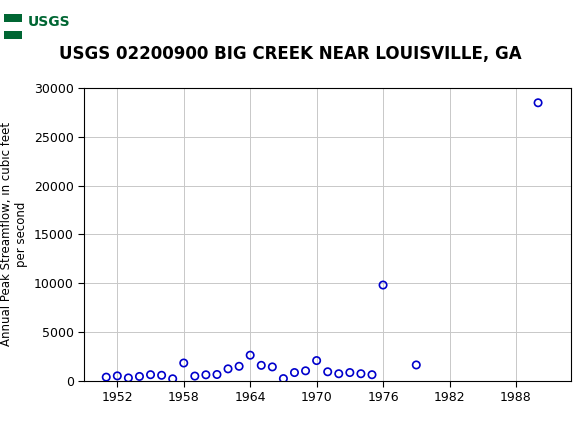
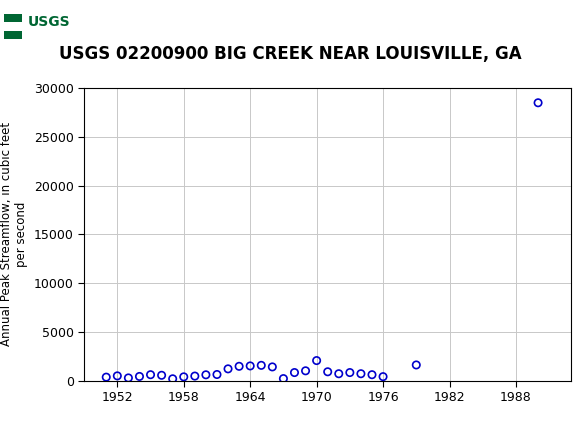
1958: 1800 -> 400
1964: 2600 -> 1500
1976: 9800 -> 400
